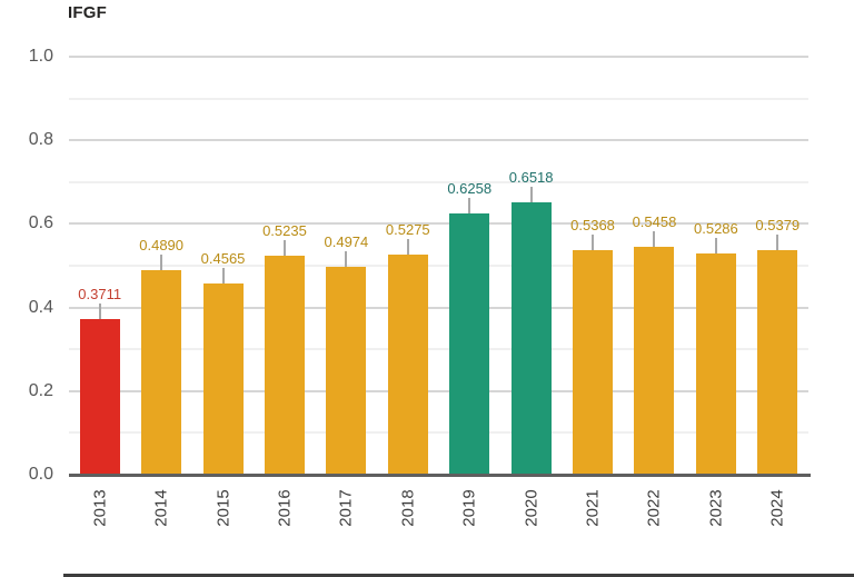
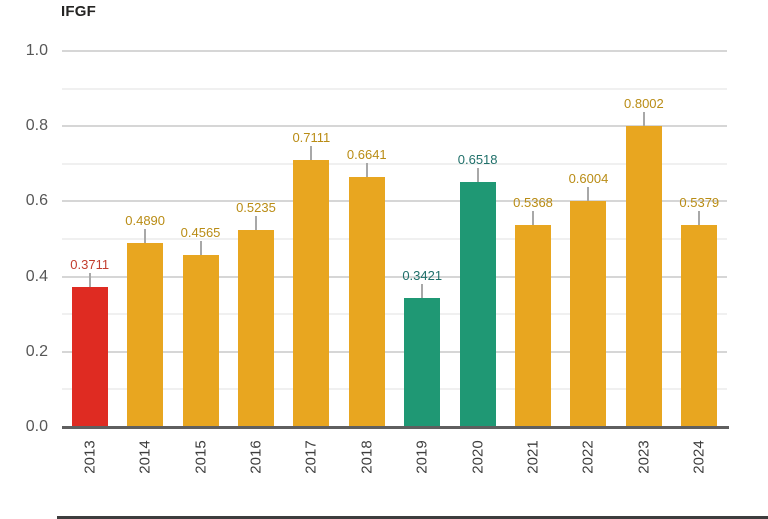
2017: 0.4974 -> 0.7111
2018: 0.5275 -> 0.6641
2019: 0.6258 -> 0.3421
2022: 0.5458 -> 0.6004
2023: 0.5286 -> 0.8002
